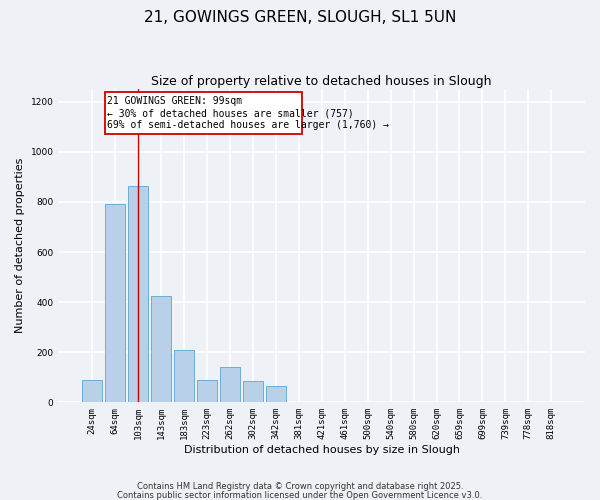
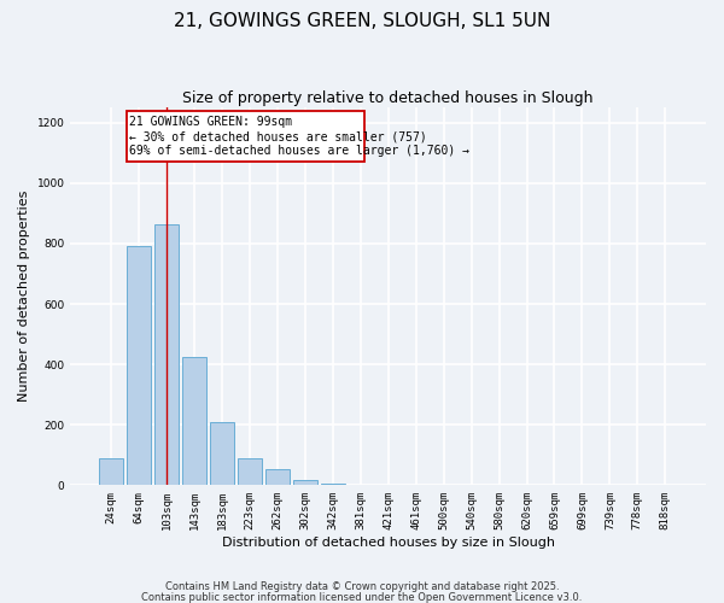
262sqm: 140 -> 52
302sqm: 85 -> 18
342sqm: 65 -> 5
